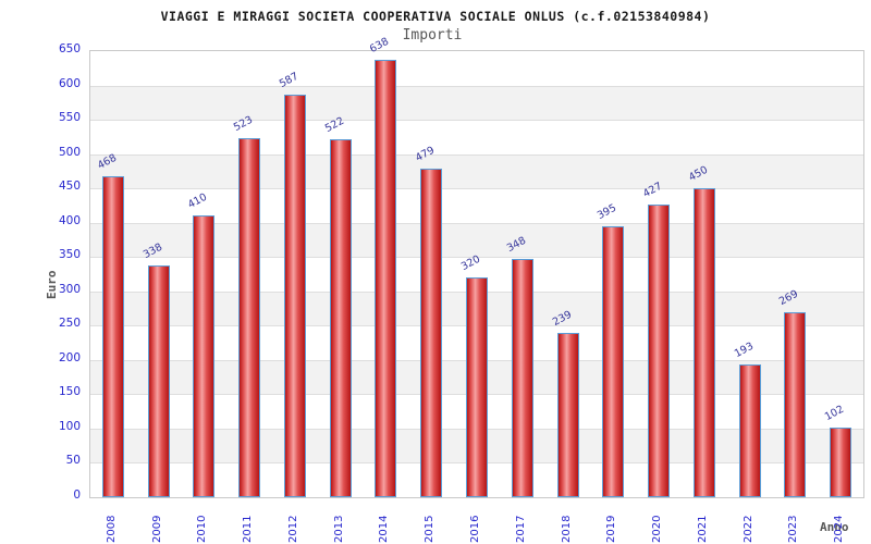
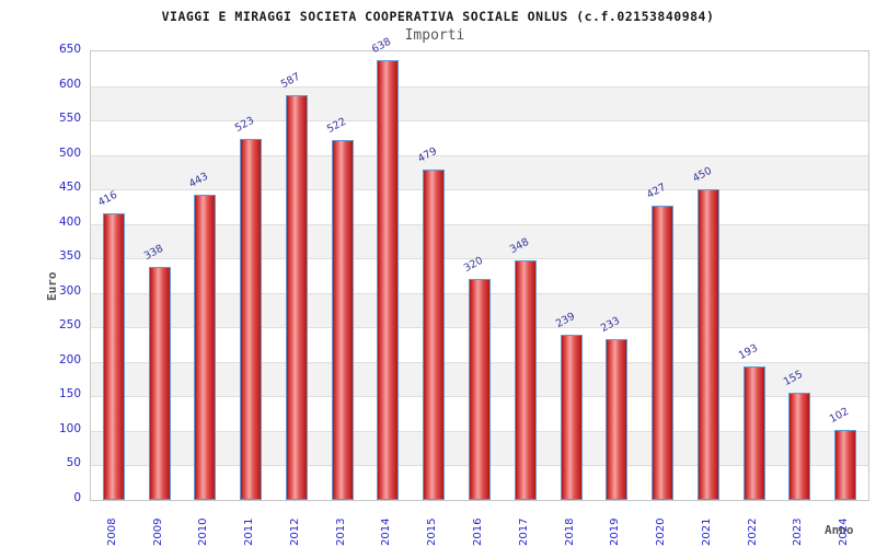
2008: 468 -> 416
2010: 410 -> 443
2019: 395 -> 233
2023: 269 -> 155
